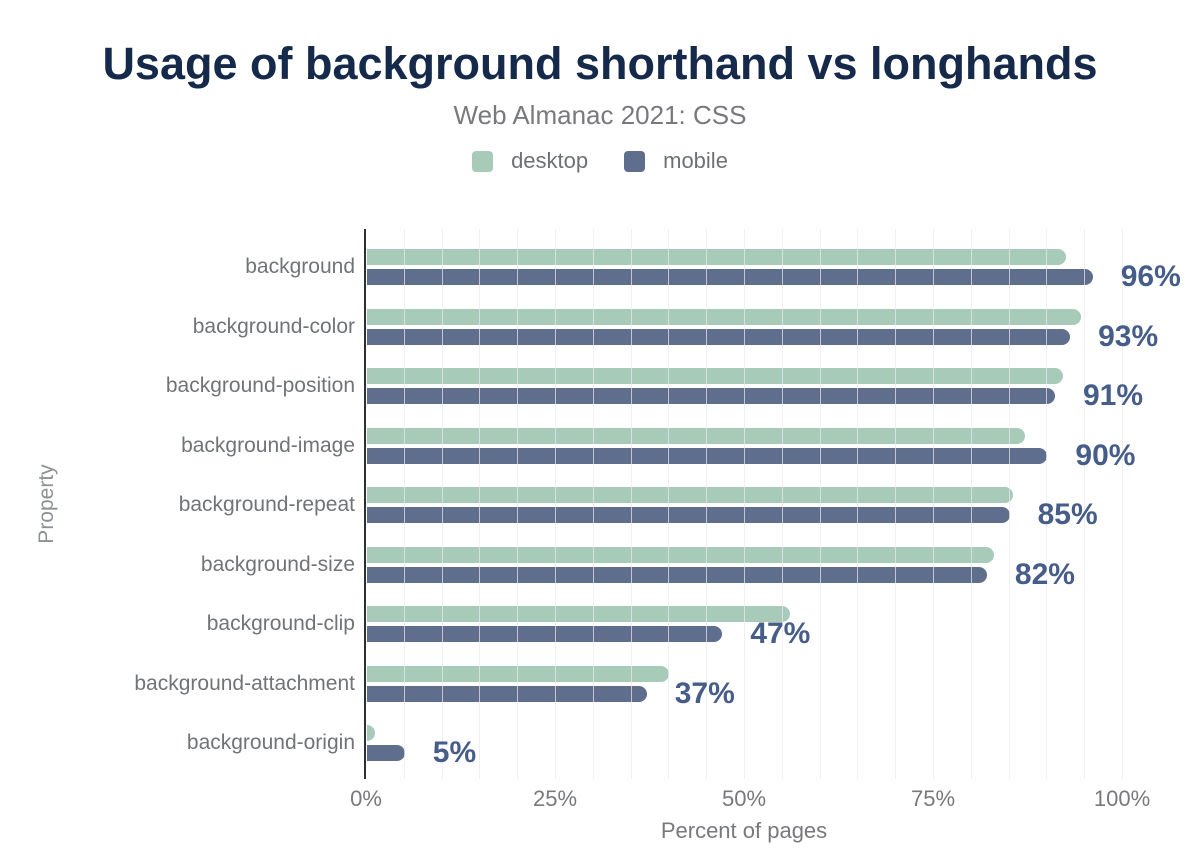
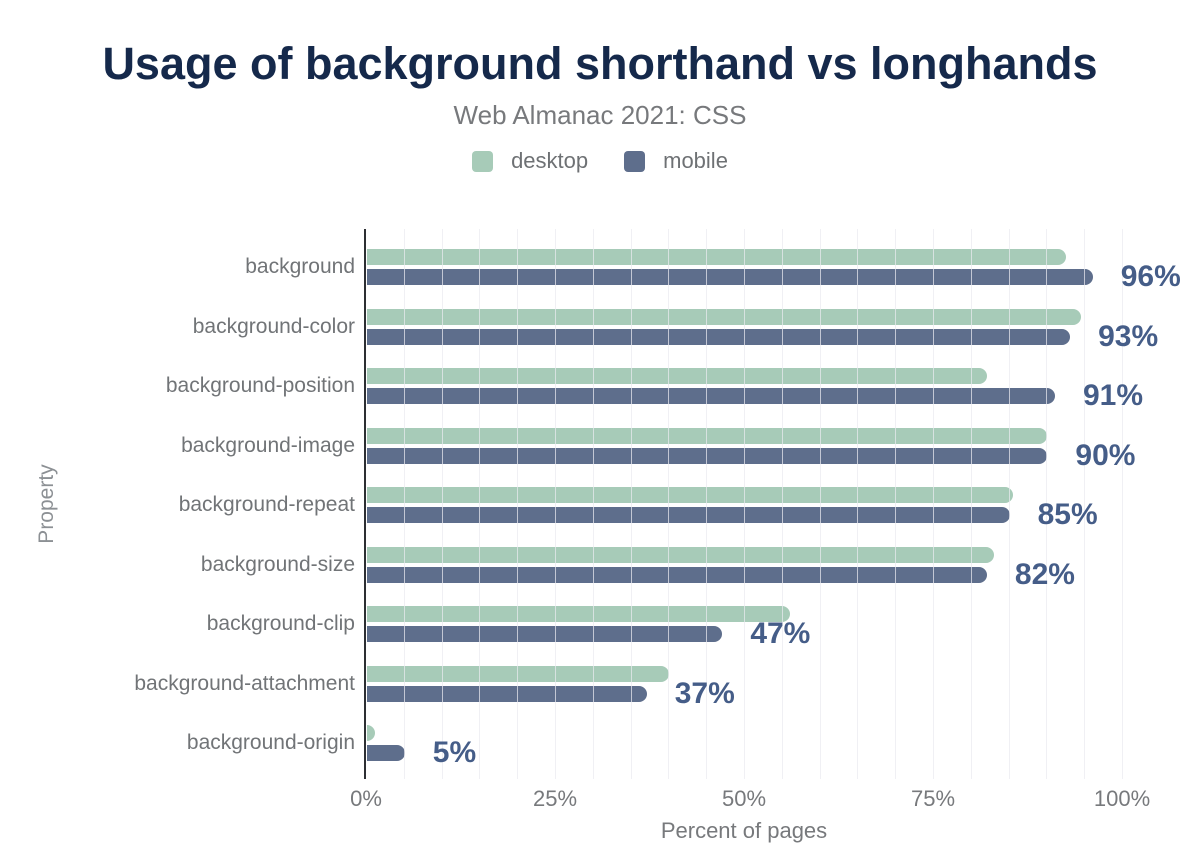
desktop/background-position: 92% -> 82%
desktop/background-image: 87% -> 90%
